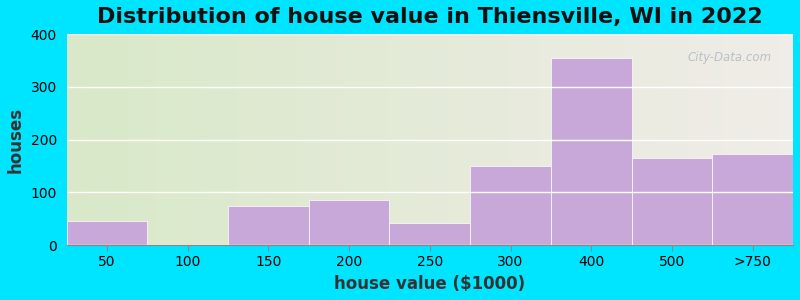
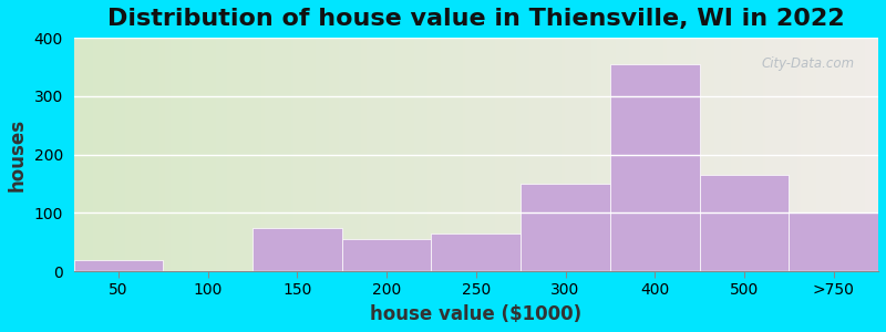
50: 46 -> 20
200: 86 -> 55
250: 42 -> 65
>750: 172 -> 100
